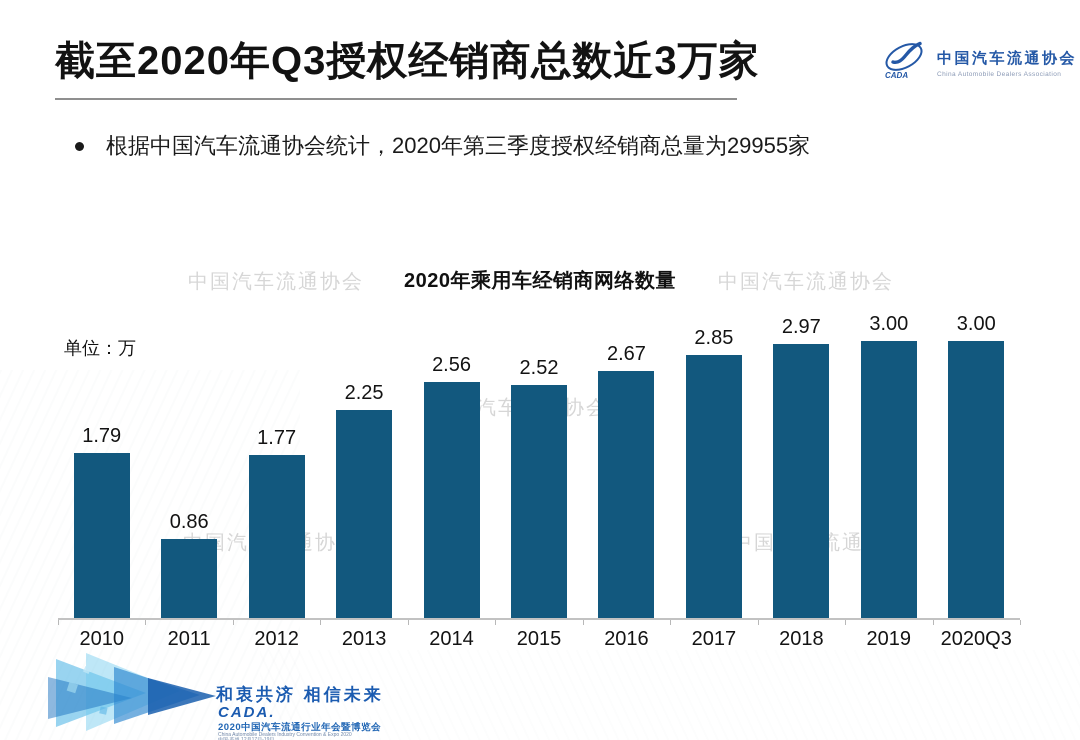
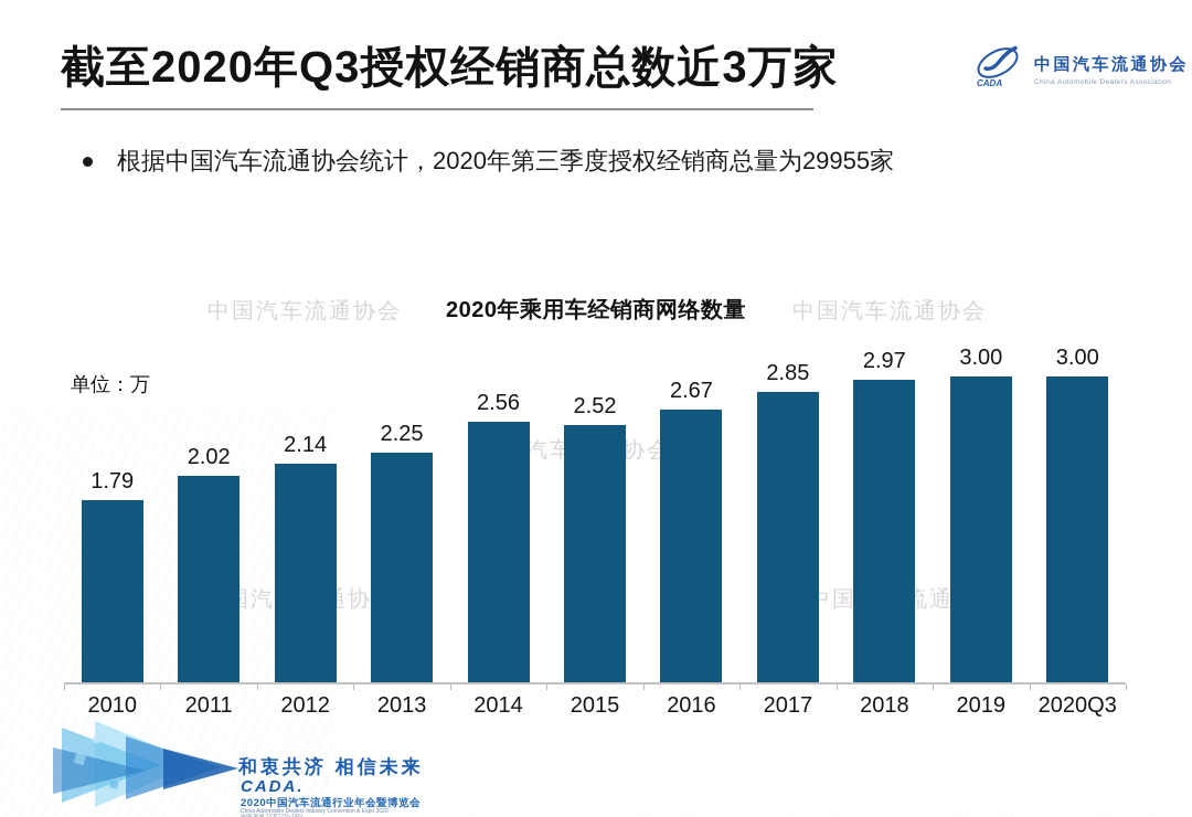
2011: 0.86 -> 2.02
2012: 1.77 -> 2.14
